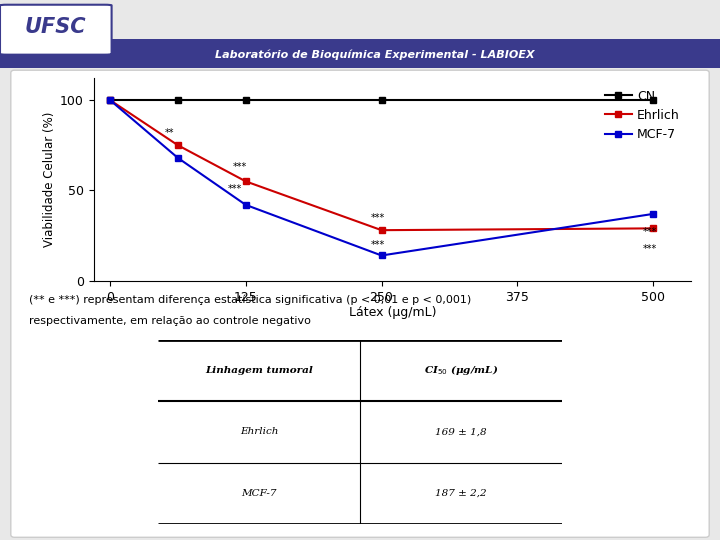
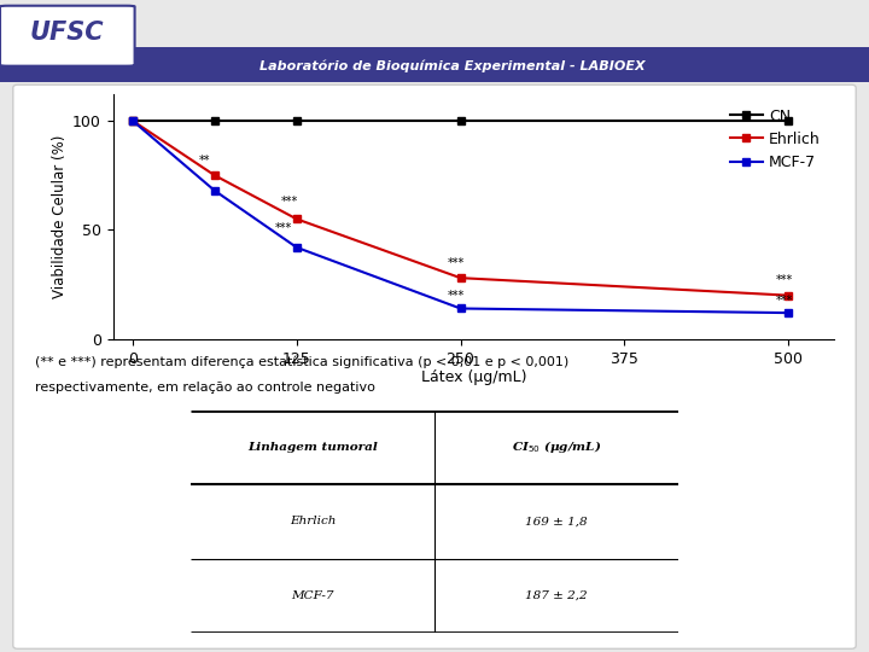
Ehrlich/500: 29 -> 20
MCF-7/500: 37 -> 12
